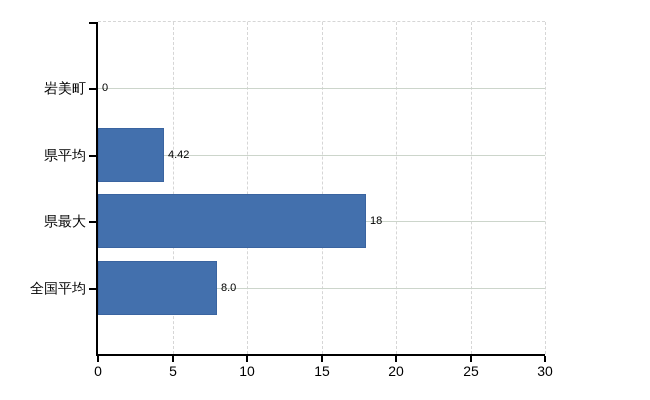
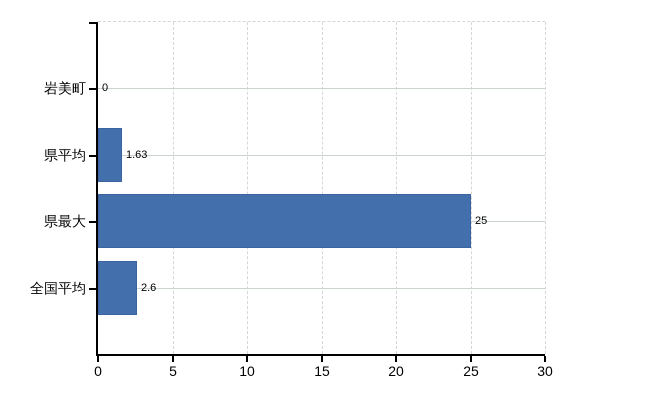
県平均: 4.42 -> 1.63
県最大: 18 -> 25
全国平均: 8.0 -> 2.6
